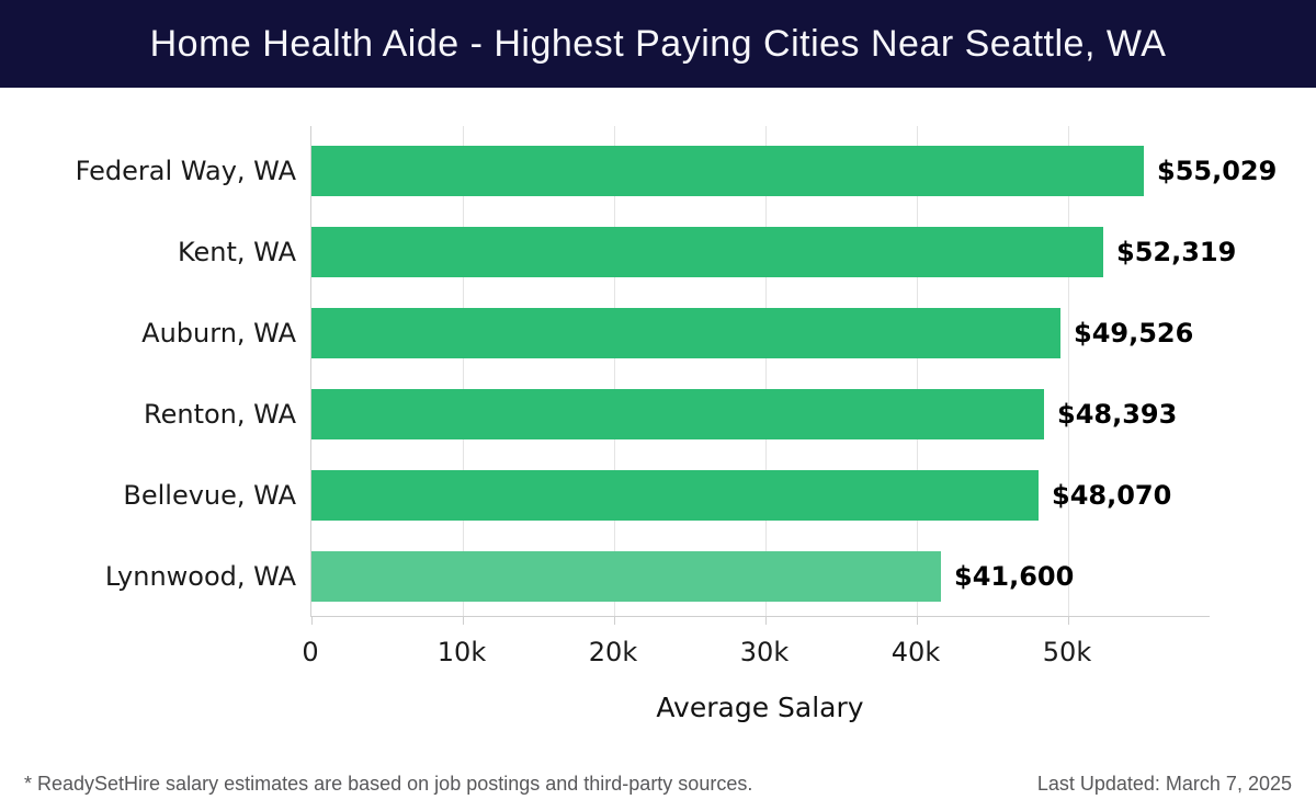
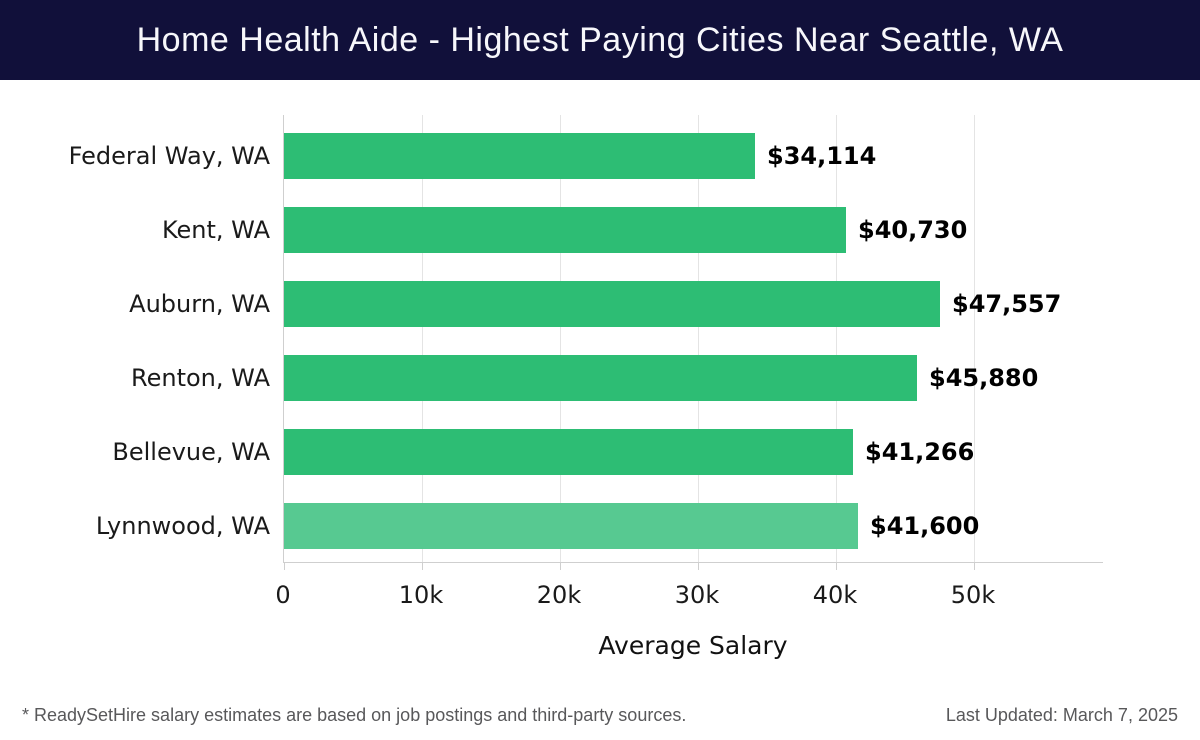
Federal Way, WA: $55,029 -> $34,114
Kent, WA: $52,319 -> $40,730
Auburn, WA: $49,526 -> $47,557
Renton, WA: $48,393 -> $45,880
Bellevue, WA: $48,070 -> $41,266
